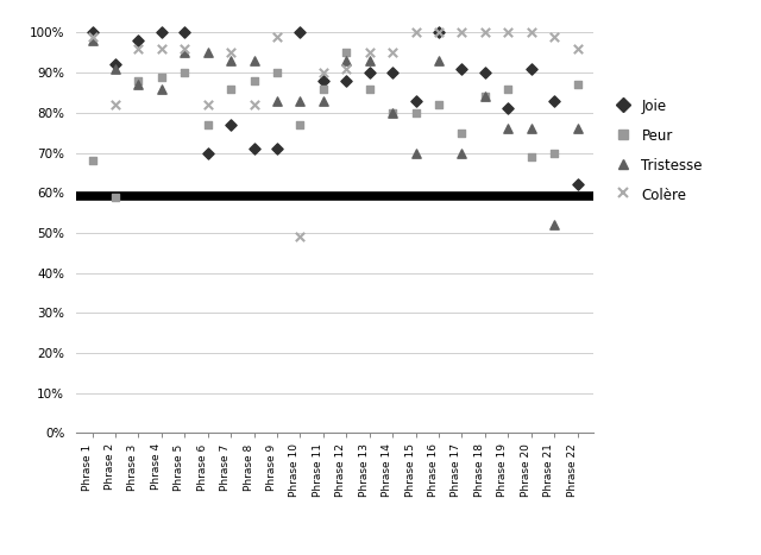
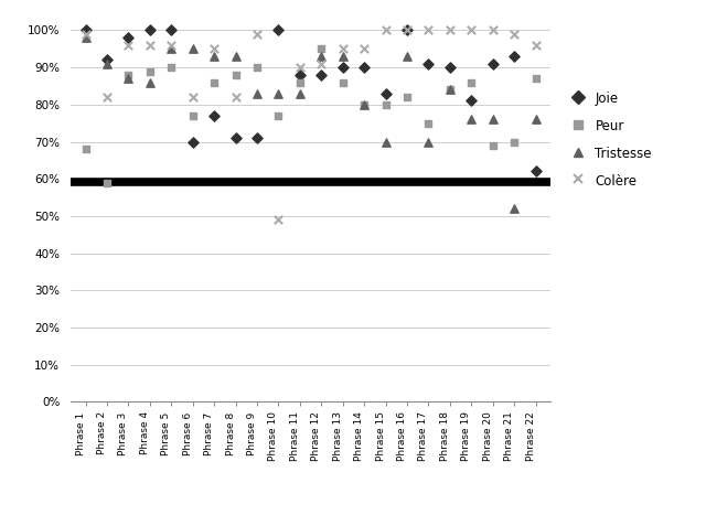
Joie/Phrase 21: 83% -> 93%
